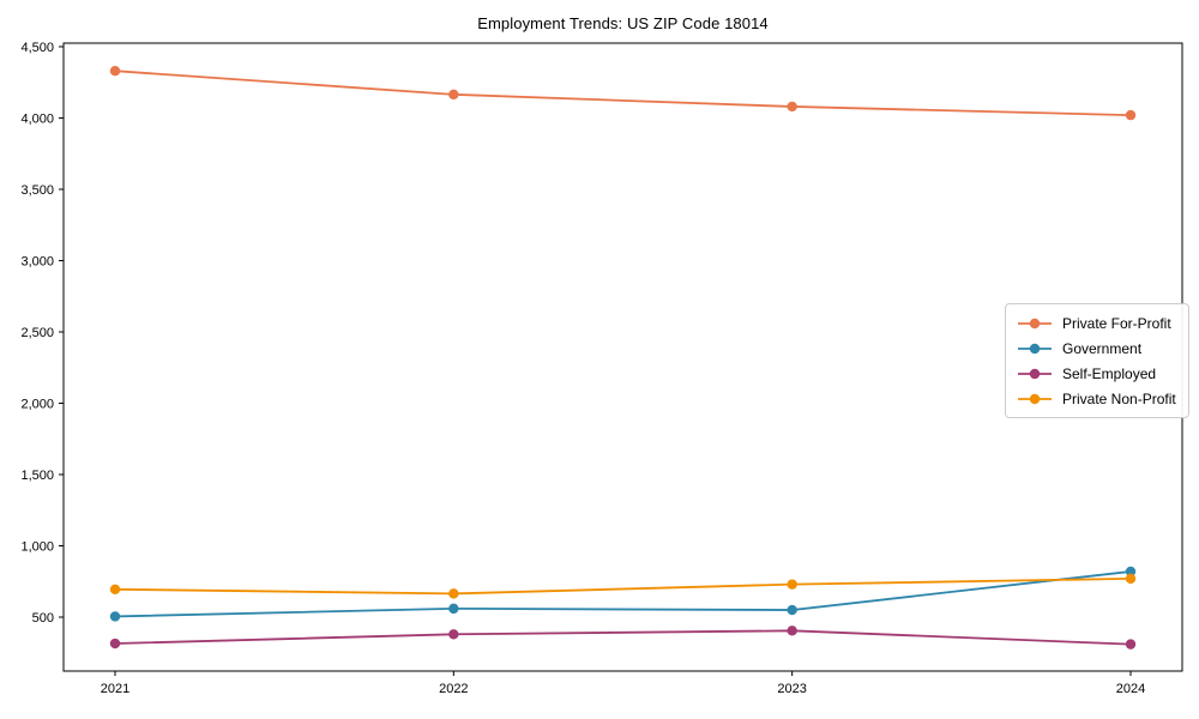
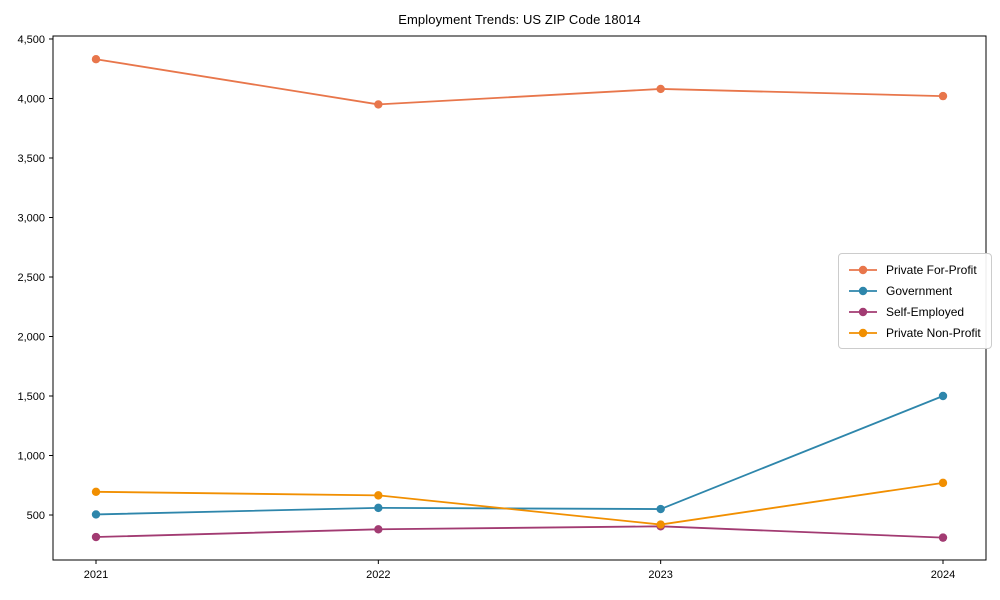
Private For-Profit/2022: 4160 -> 3950
Private Non-Profit/2023: 730 -> 420
Government/2024: 820 -> 1500
